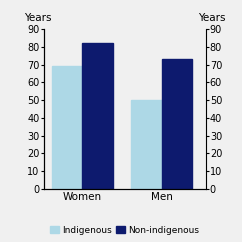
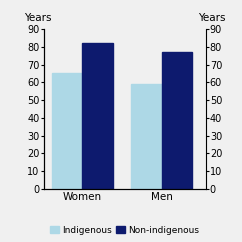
Indigenous/Women: 69 -> 65
Indigenous/Men: 50 -> 59
Non-indigenous/Men: 73 -> 77
